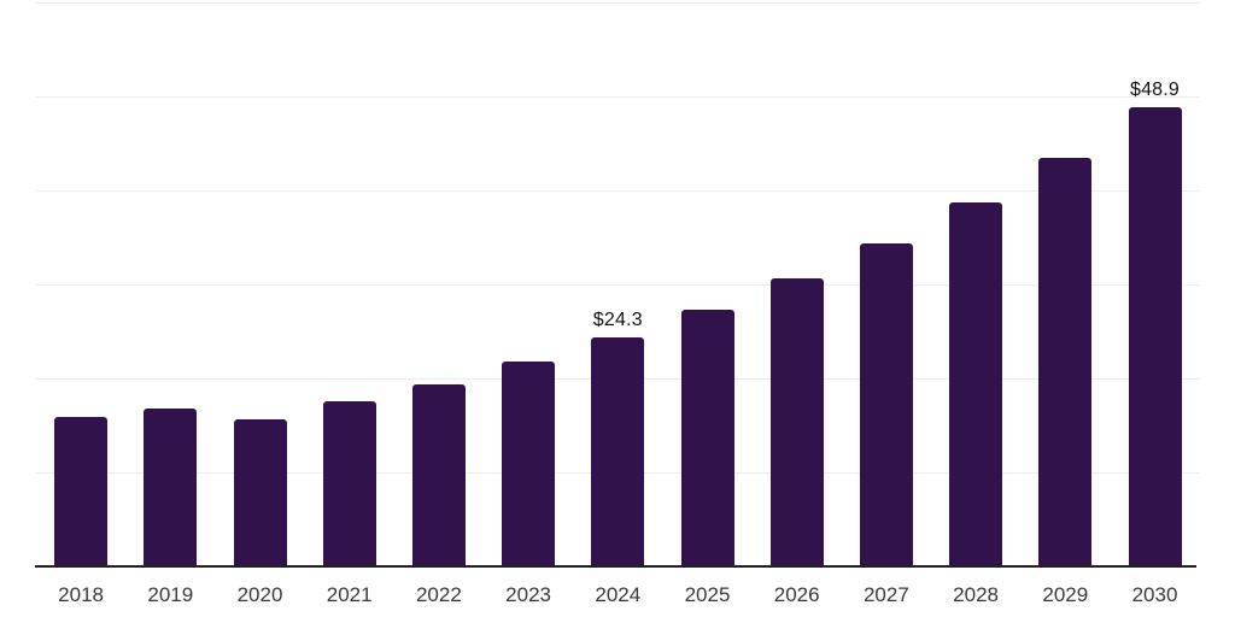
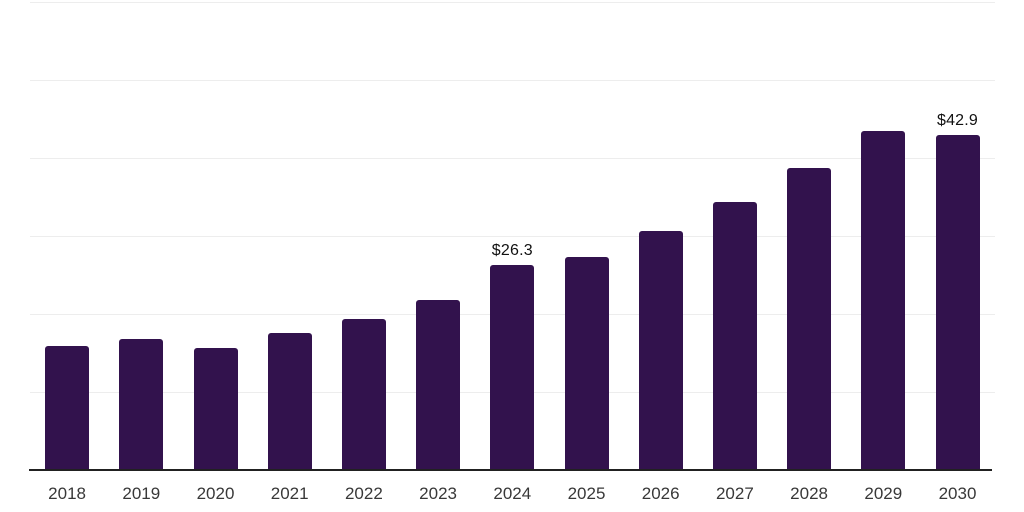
2024: $24.3 -> $26.3
2030: $48.9 -> $42.9
